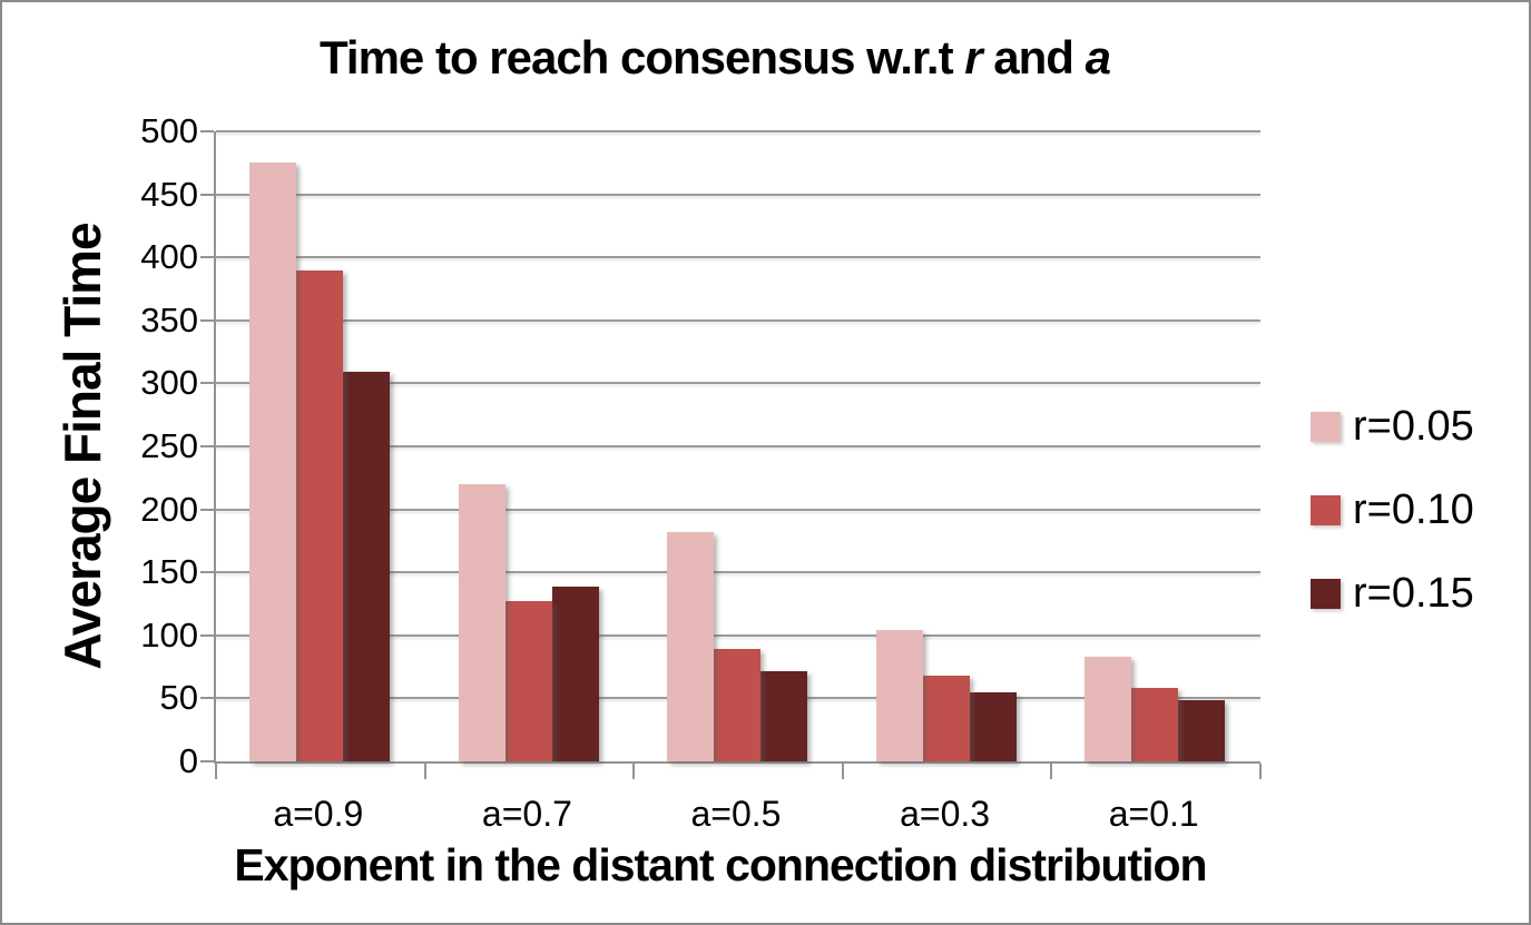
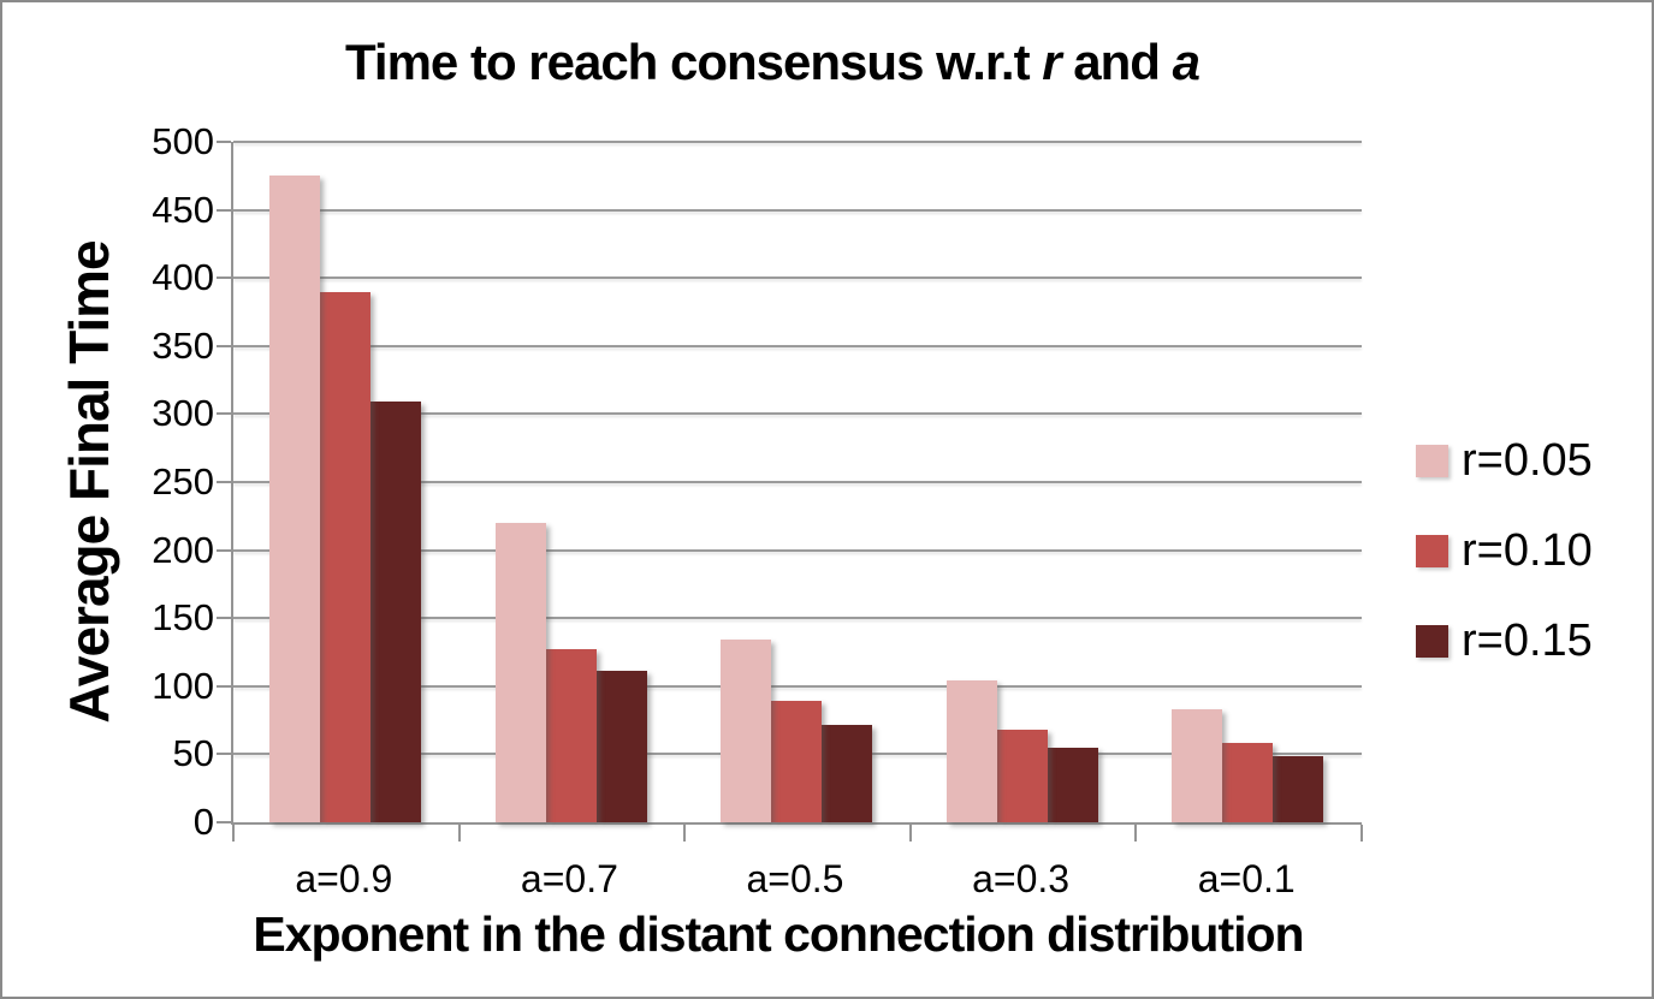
r=0.15/a=0.7: 139 -> 111
r=0.05/a=0.5: 182 -> 134
